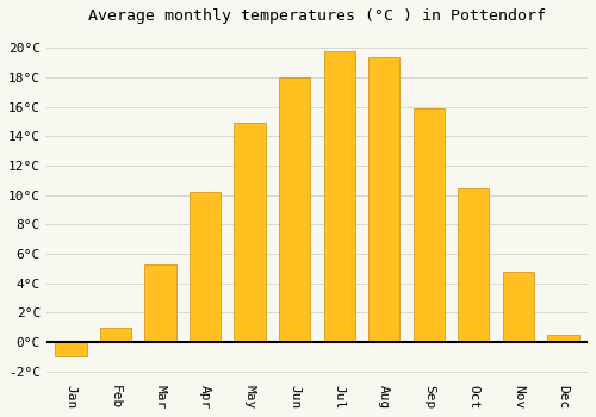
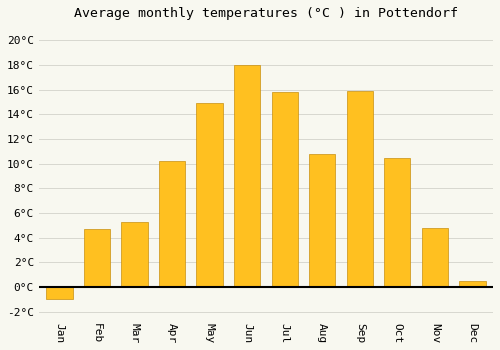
Feb: 1.0°C -> 4.7°C
Jul: 19.8°C -> 15.8°C
Aug: 19.4°C -> 10.8°C
